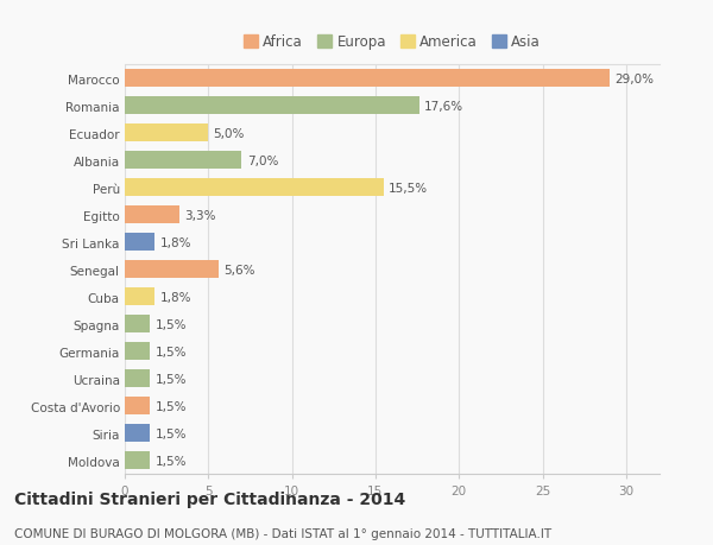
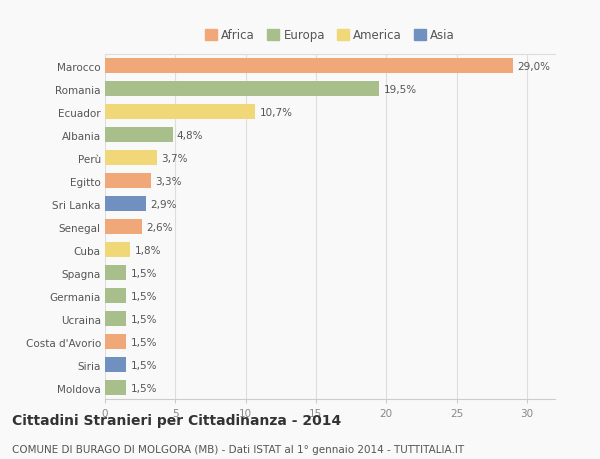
Romania: 17,6% -> 19,5%
Ecuador: 5,0% -> 10,7%
Albania: 7,0% -> 4,8%
Perù: 15,5% -> 3,7%
Sri Lanka: 1,8% -> 2,9%
Senegal: 5,6% -> 2,6%
